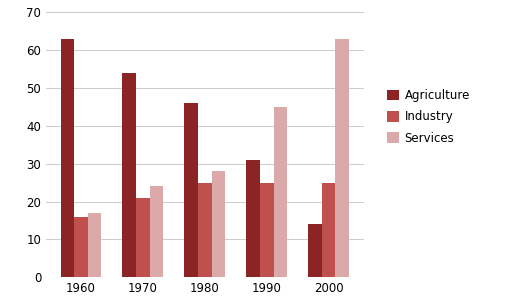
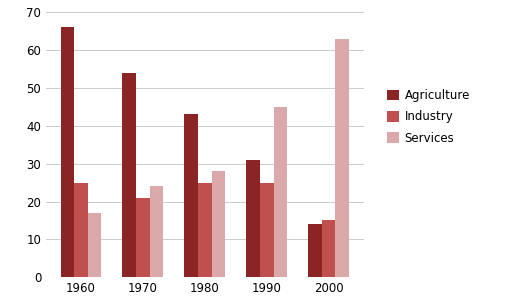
Agriculture/1960: 63 -> 66
Industry/1960: 16 -> 25
Agriculture/1980: 46 -> 43
Industry/2000: 25 -> 15
